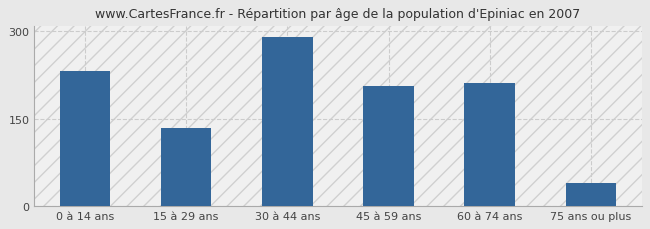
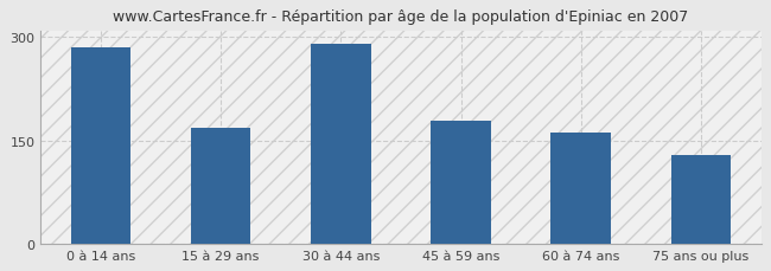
0 à 14 ans: 232 -> 285
15 à 29 ans: 134 -> 168
45 à 59 ans: 206 -> 178
60 à 74 ans: 212 -> 162
75 ans ou plus: 40 -> 128
